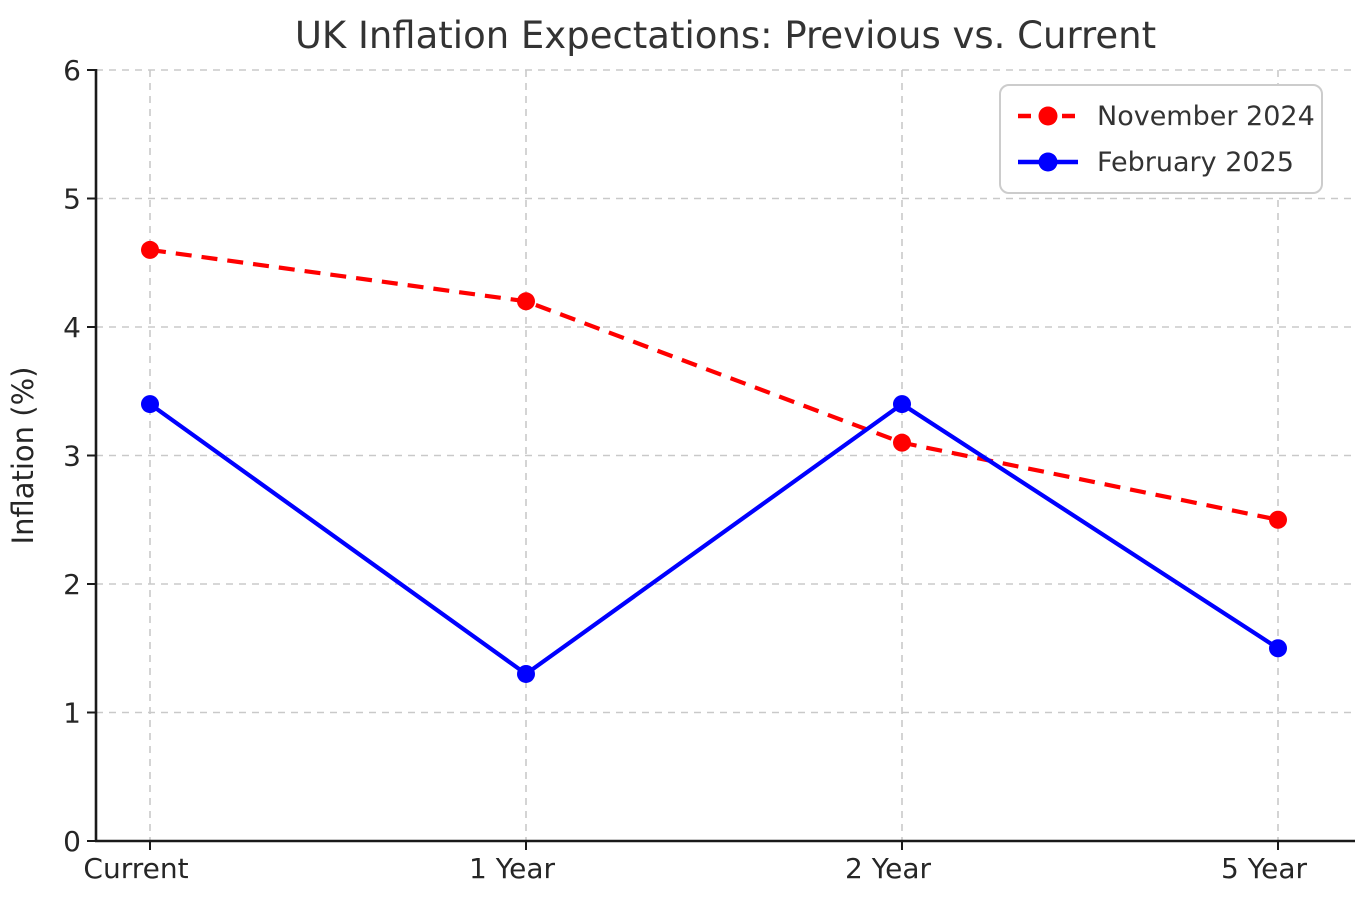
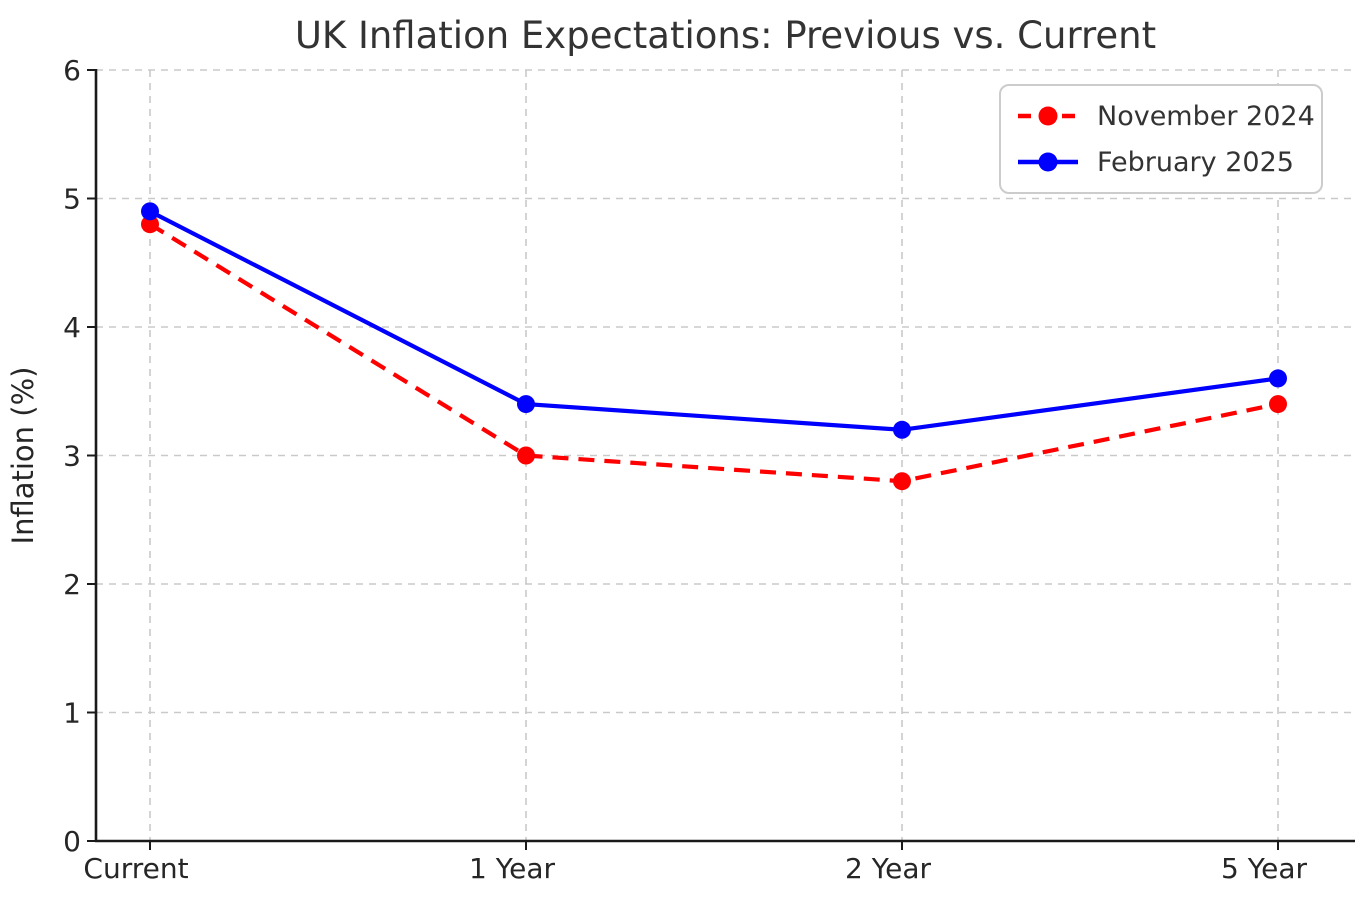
November 2024/Current: 4.6 -> 4.8
February 2025/Current: 3.4 -> 4.9
November 2024/1 Year: 4.2 -> 3.0
February 2025/1 Year: 1.3 -> 3.4
November 2024/2 Year: 3.1 -> 2.8
February 2025/2 Year: 3.4 -> 3.2
November 2024/5 Year: 2.5 -> 3.4
February 2025/5 Year: 1.5 -> 3.6
